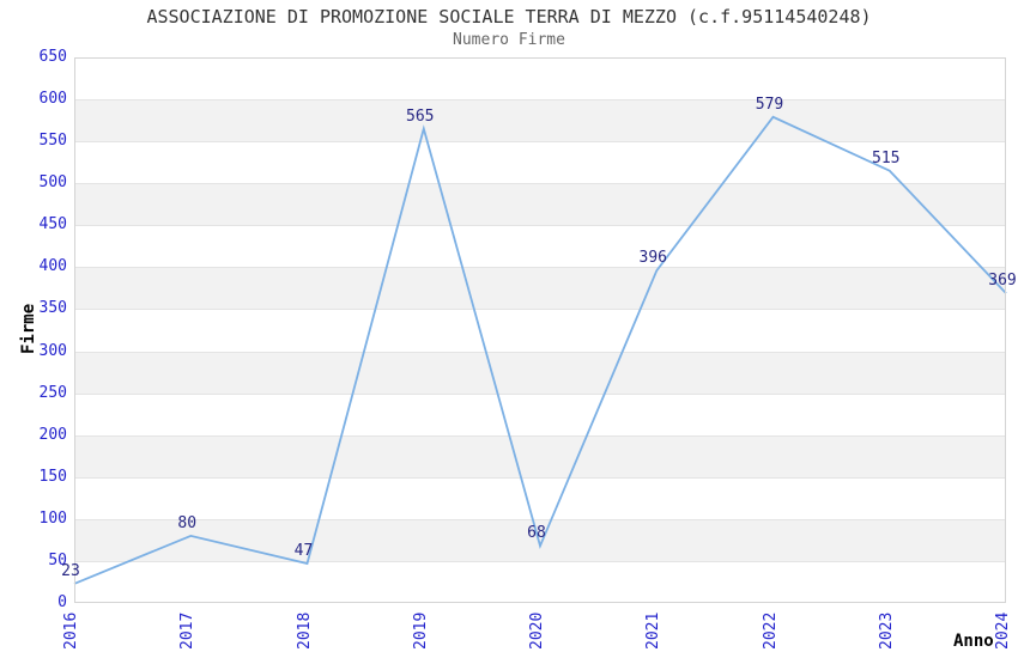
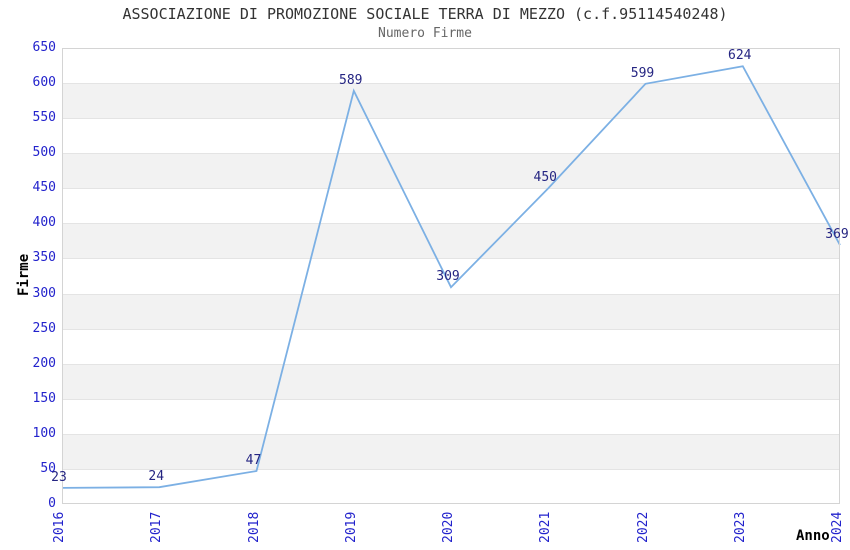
2017: 80 -> 24
2019: 565 -> 589
2020: 68 -> 309
2021: 396 -> 450
2022: 579 -> 599
2023: 515 -> 624
